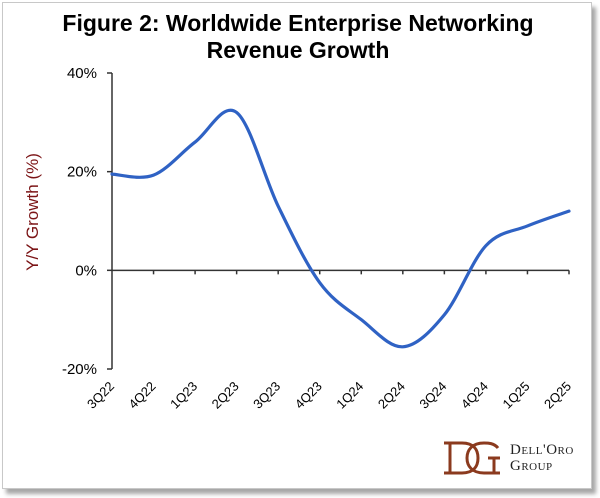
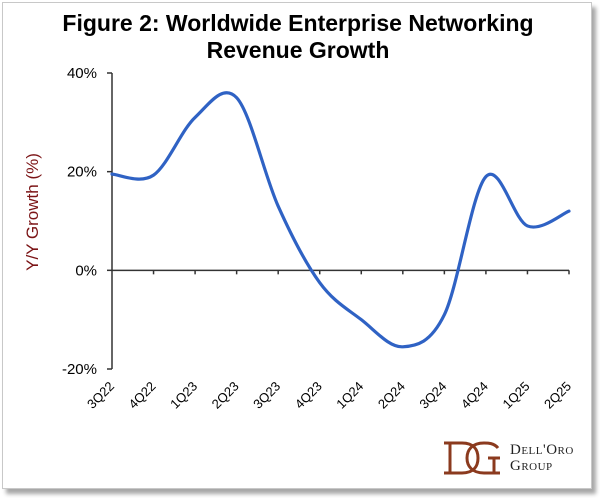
1Q23: 26% -> 31%
2Q23: 32% -> 35%
4Q24: 5% -> 19%
